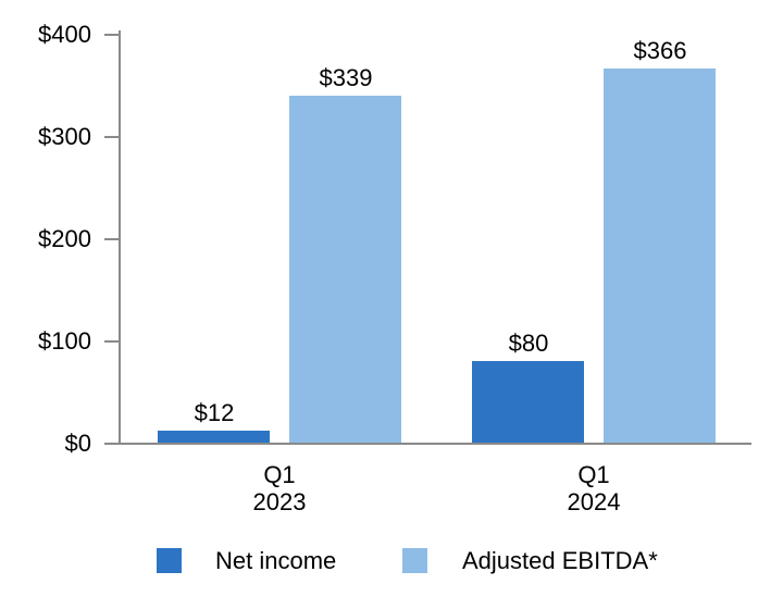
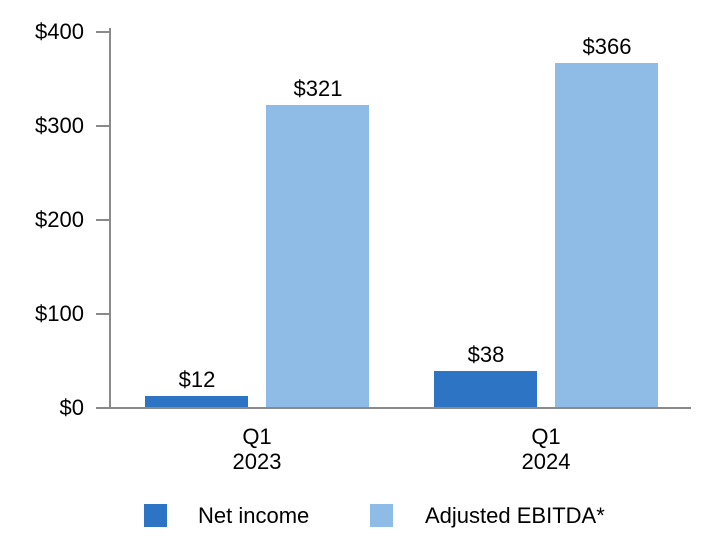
Adjusted EBITDA*/Q1 2023: $339 -> $321
Net income/Q1 2024: $80 -> $38
